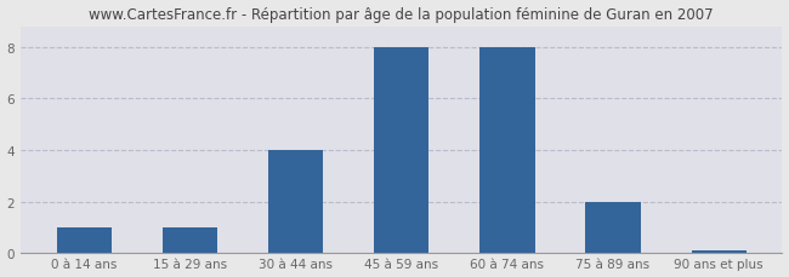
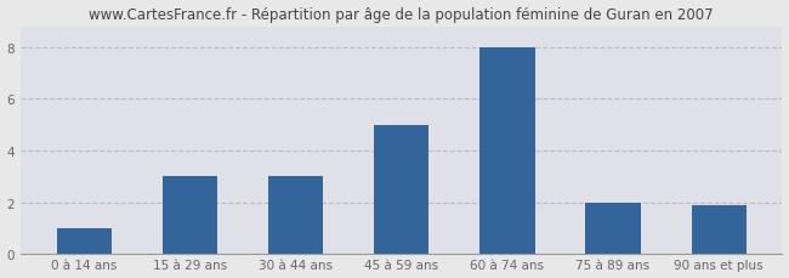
15 à 29 ans: 1.0 -> 3.0
30 à 44 ans: 4.0 -> 3.0
45 à 59 ans: 8.0 -> 5.0
90 ans et plus: 0.1 -> 1.9
